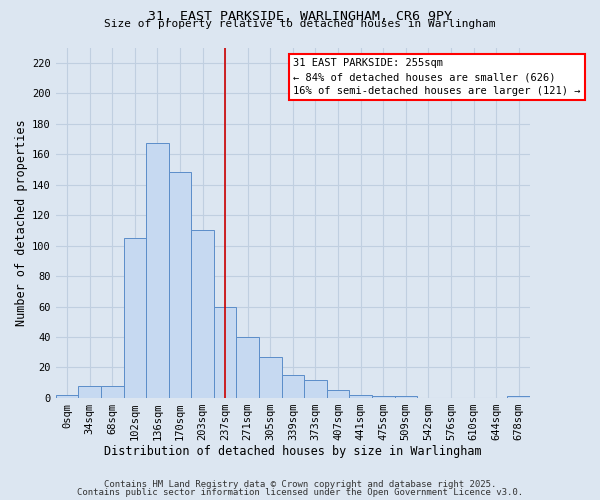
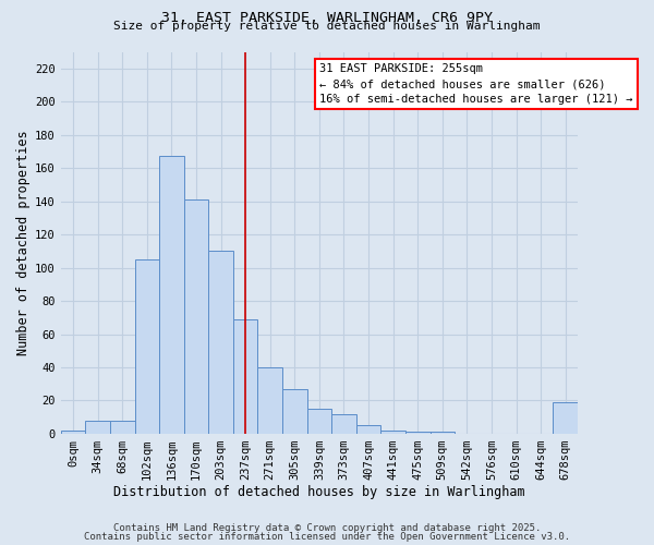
170sqm: 148 -> 141
237sqm: 60 -> 69
678sqm: 1 -> 19
